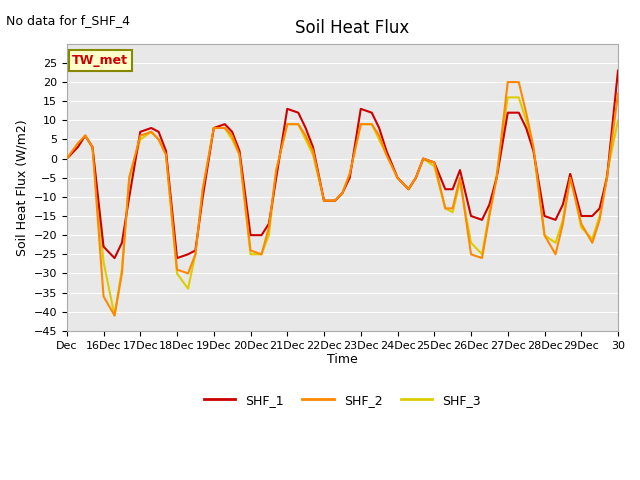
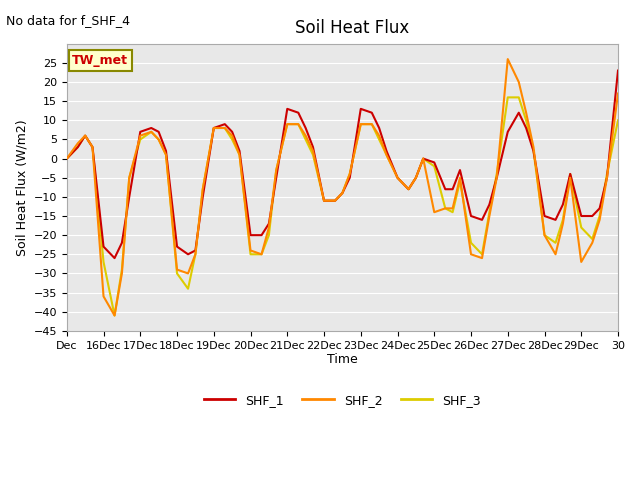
SHF_1/18Dec: -26 -> -23
SHF_2/25Dec: -1 -> -14
SHF_1/27Dec: 12 -> 7
SHF_2/27Dec: 20 -> 26
SHF_2/29Dec: -17 -> -27
